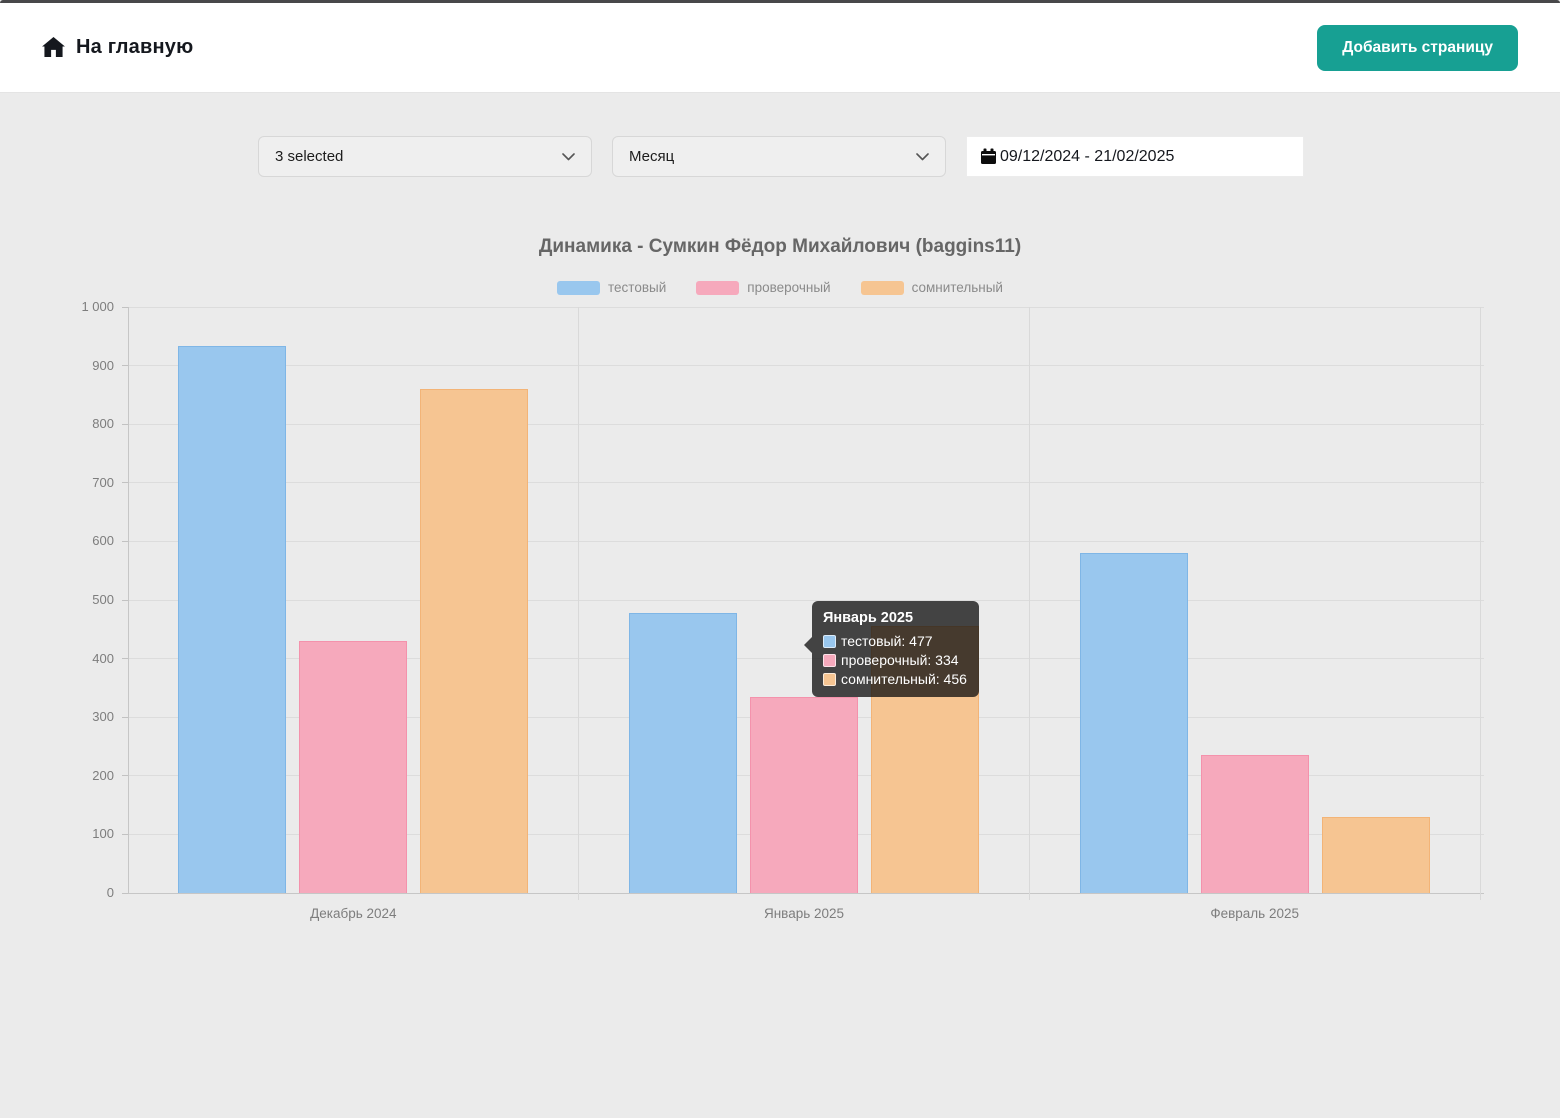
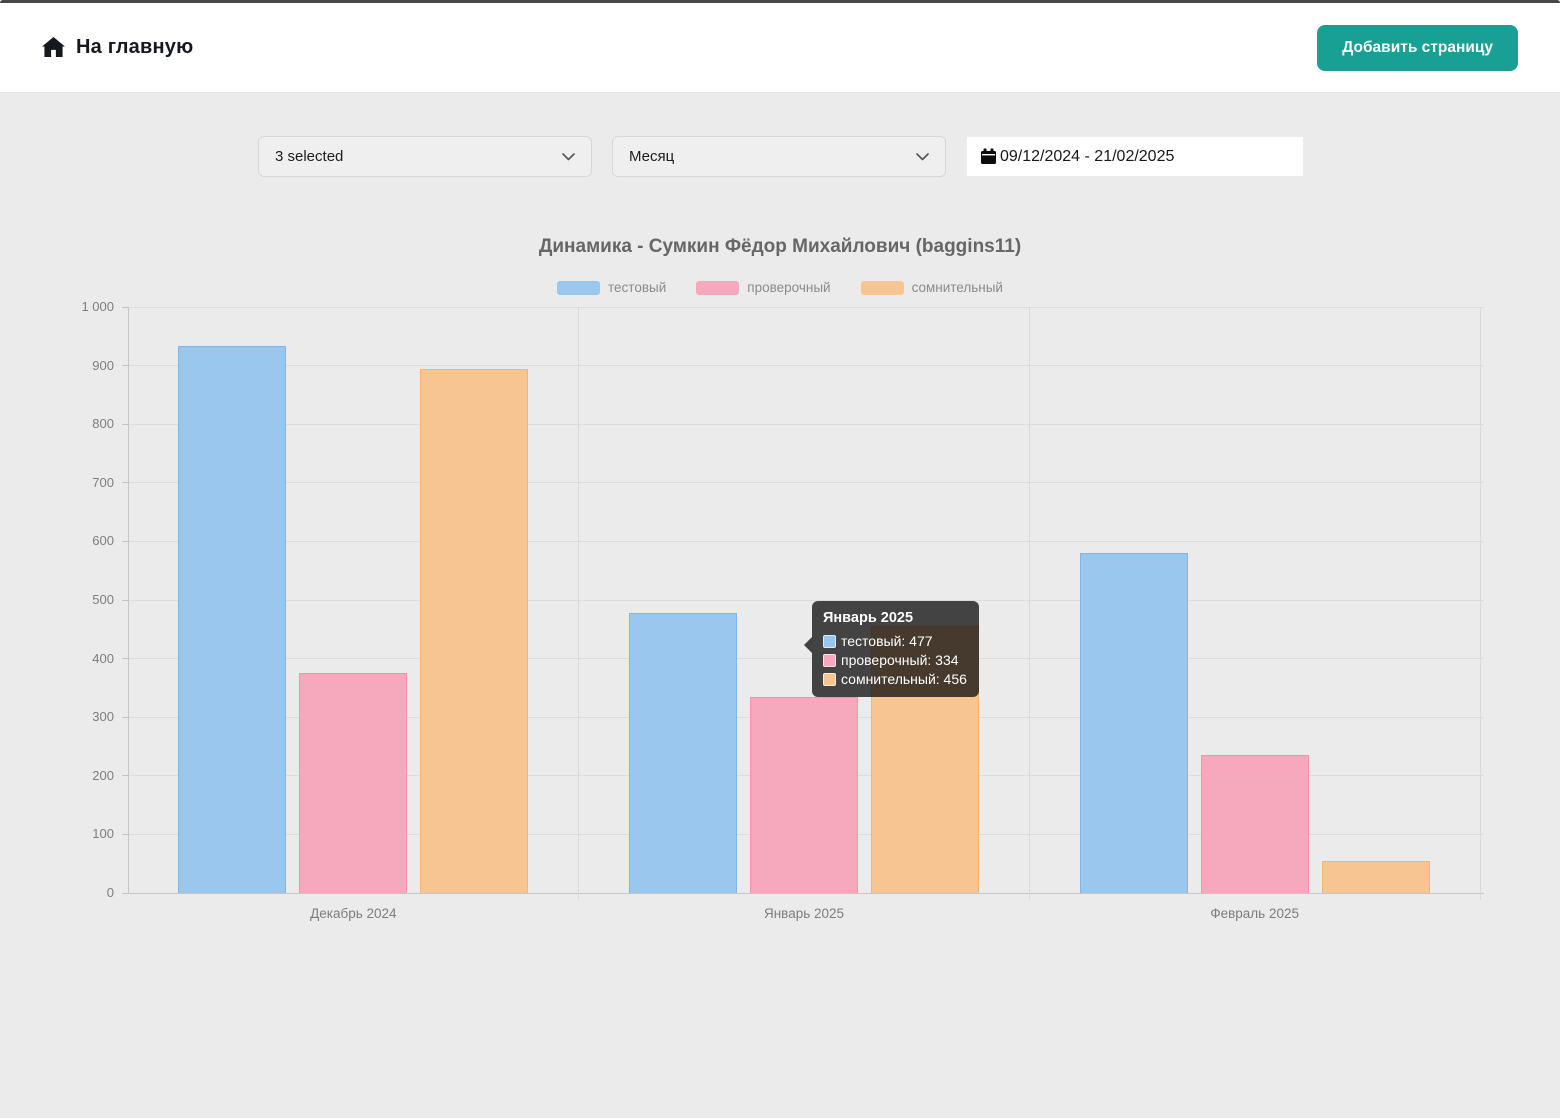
проверочный/Декабрь 2024: 430 -> 380
сомнительный/Декабрь 2024: 860 -> 890
сомнительный/Февраль 2025: 130 -> 50
